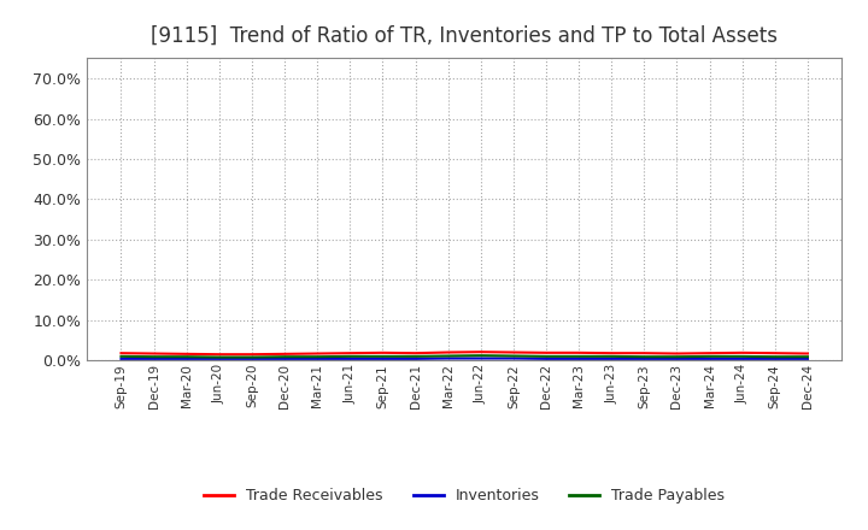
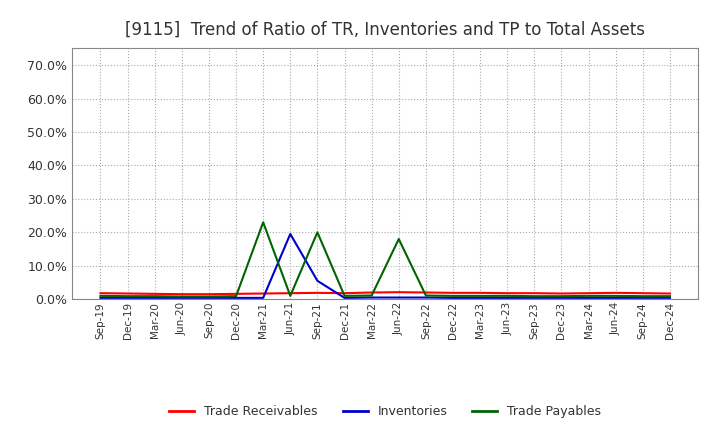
Trade Payables/Mar-21: 0.9% -> 23.0%
Inventories/Jun-21: 0.4% -> 19.5%
Inventories/Sep-21: 0.4% -> 5.5%
Trade Payables/Sep-21: 1.0% -> 20.0%
Trade Payables/Jun-22: 1.2% -> 18.0%
